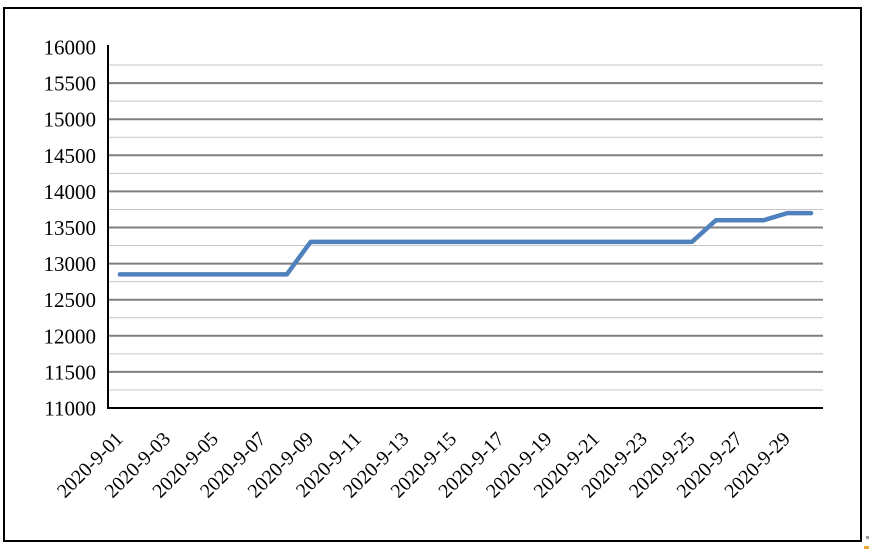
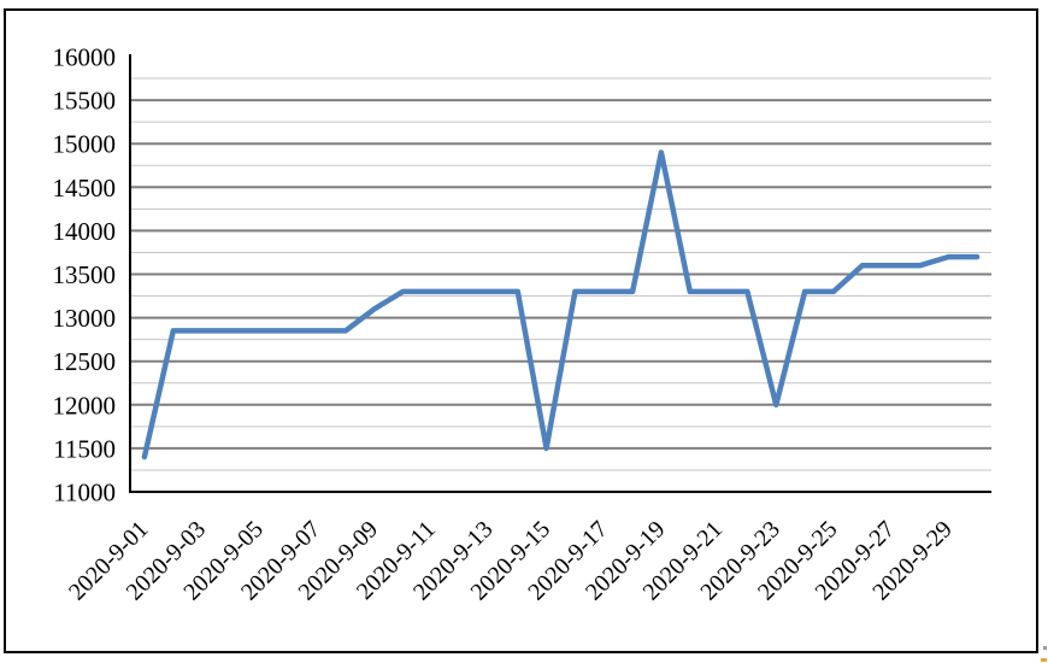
2020-9-01: 12800 -> 11400
2020-9-09: 13300 -> 13100
2020-9-15: 13300 -> 11500
2020-9-19: 13300 -> 14900
2020-9-23: 13300 -> 12000
